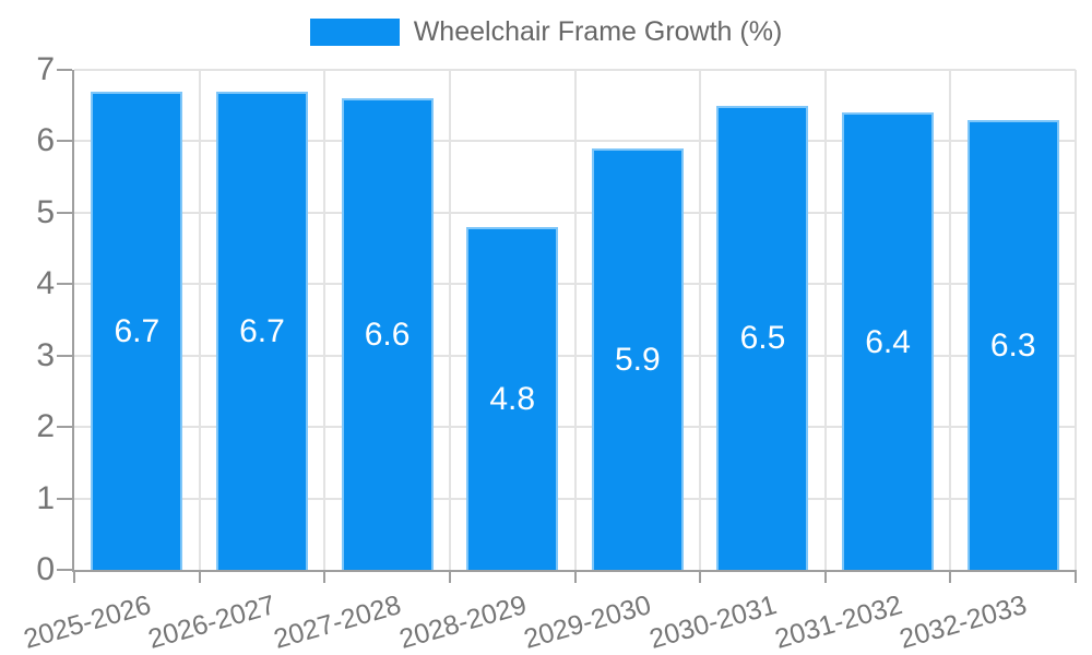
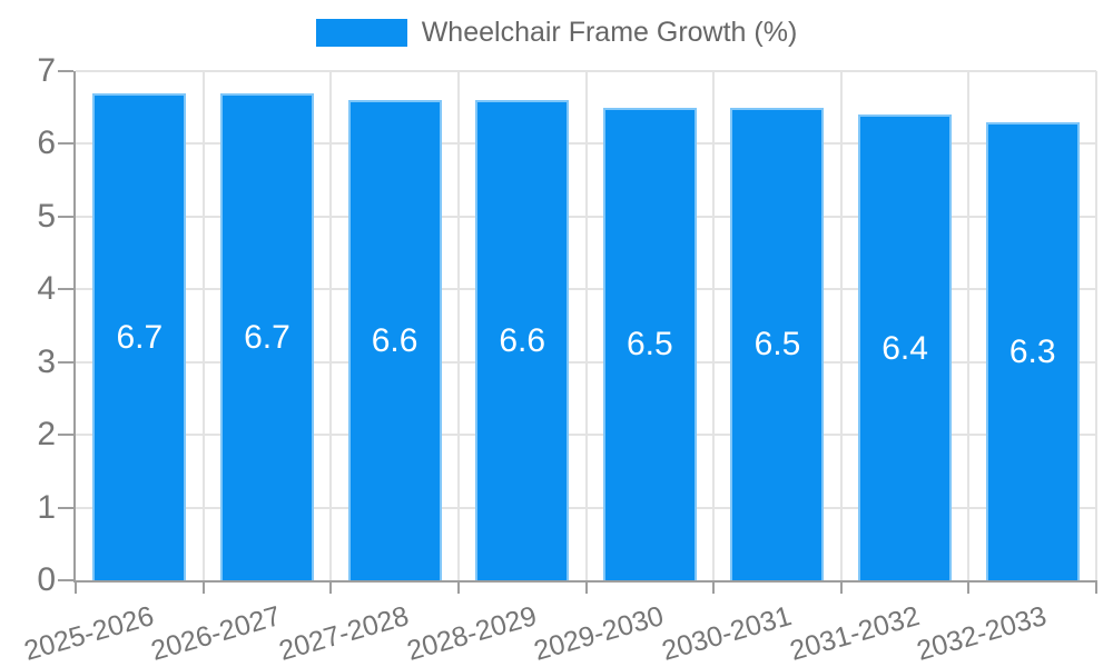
2028-2029: 4.8 -> 6.6
2029-2030: 5.9 -> 6.5
